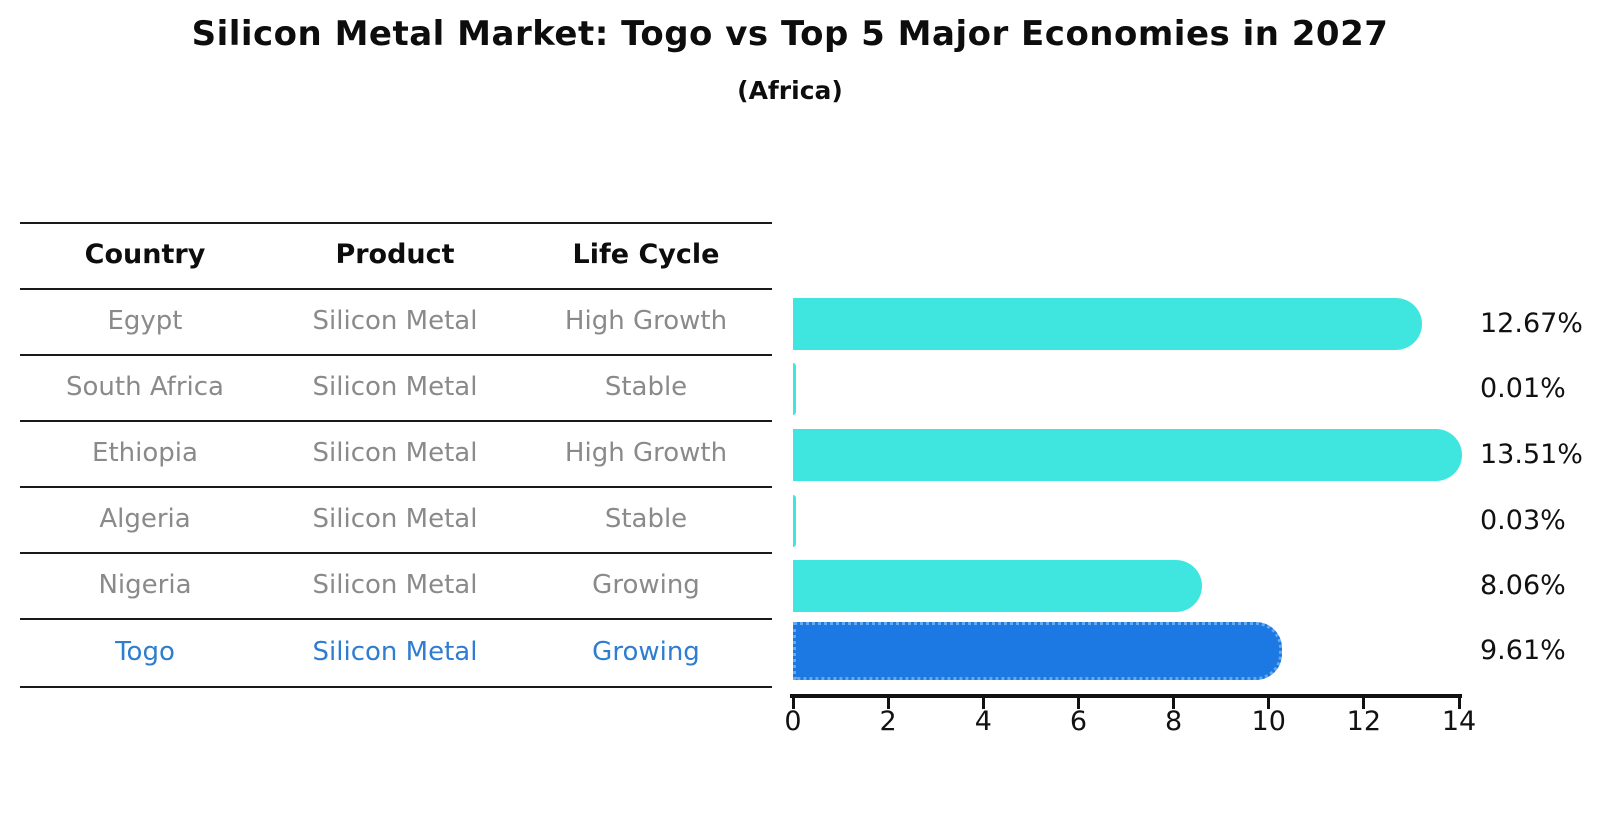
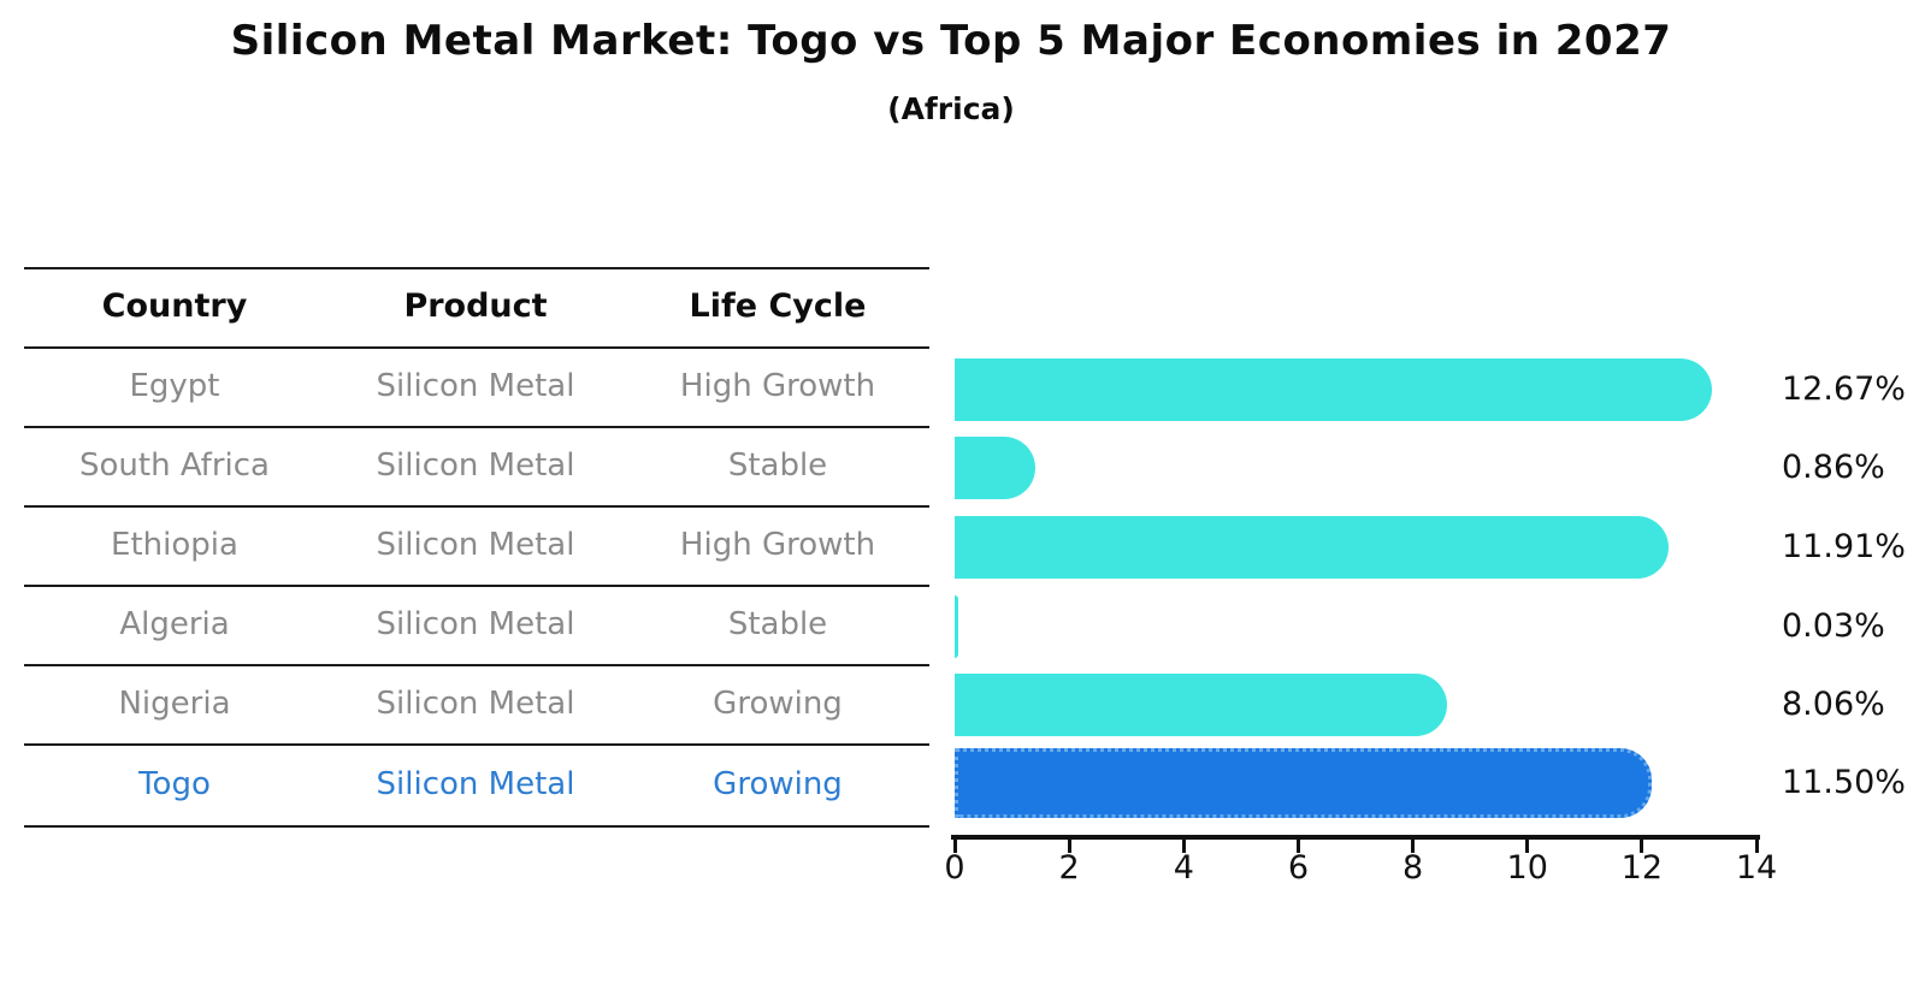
South Africa: 0.01% -> 0.86%
Ethiopia: 13.51% -> 11.91%
Togo: 9.61% -> 11.50%
